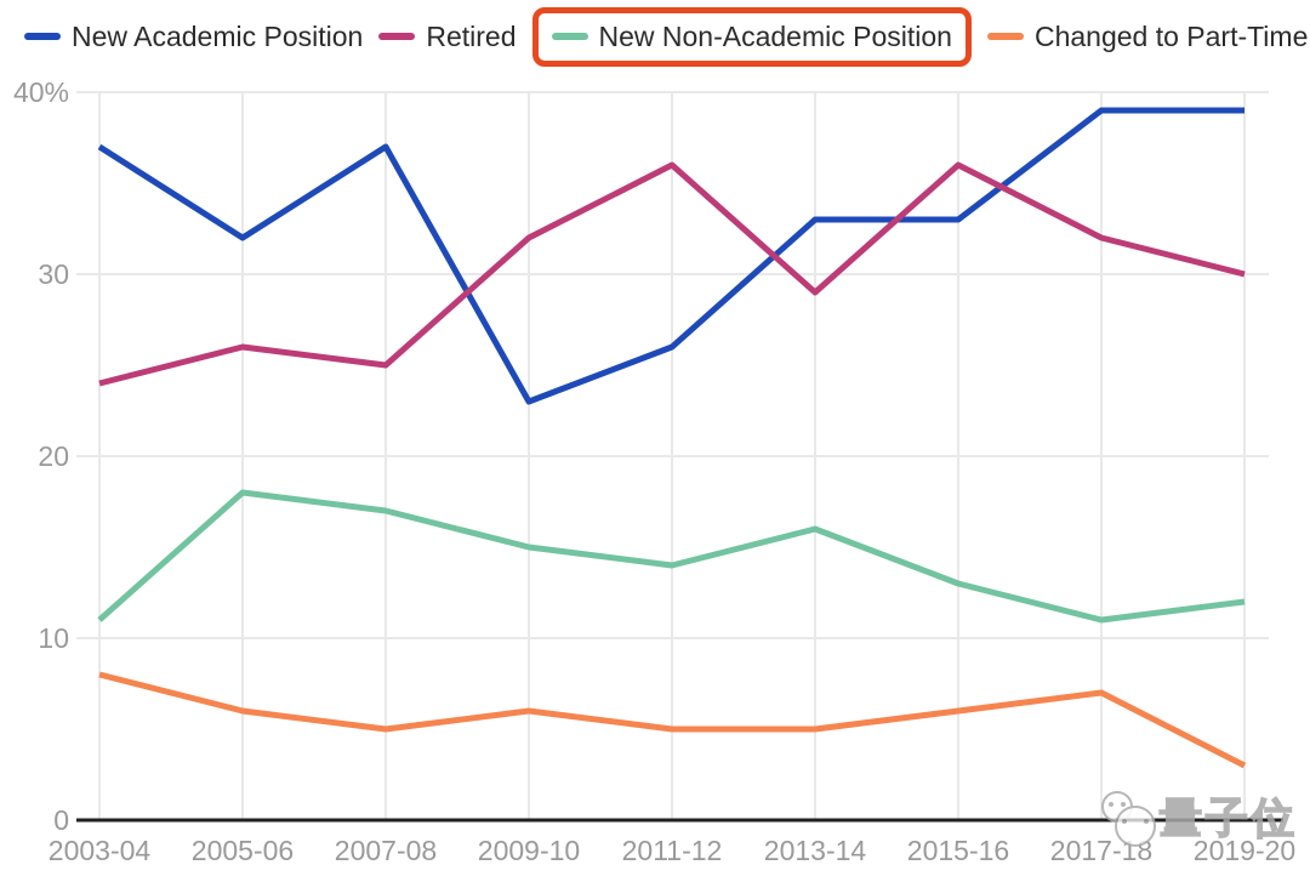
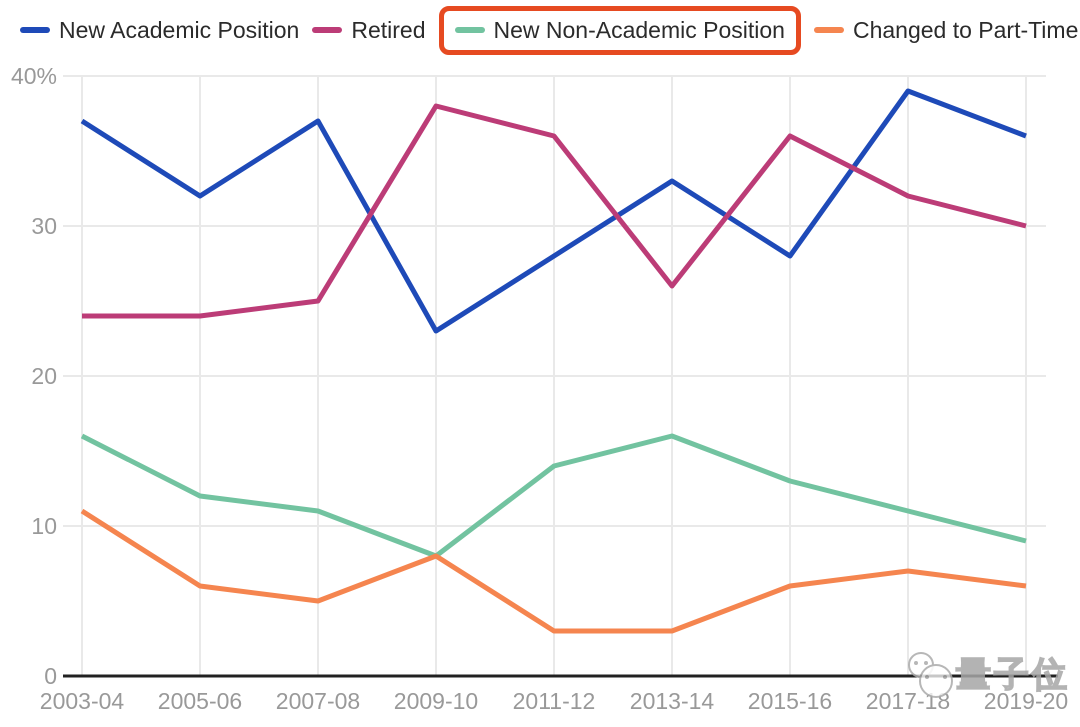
New Non-Academic Position/2003-04: 11% -> 16%
Changed to Part-Time/2003-04: 8% -> 11%
Retired/2005-06: 26% -> 24%
New Non-Academic Position/2005-06: 18% -> 12%
New Non-Academic Position/2007-08: 17% -> 11%
Retired/2009-10: 32% -> 38%
New Non-Academic Position/2009-10: 15% -> 8%
Changed to Part-Time/2009-10: 6% -> 8%
New Academic Position/2011-12: 26% -> 28%
Changed to Part-Time/2011-12: 5% -> 3%
Retired/2013-14: 29% -> 26%
Changed to Part-Time/2013-14: 5% -> 3%
New Academic Position/2015-16: 33% -> 28%
New Academic Position/2019-20: 39% -> 36%
New Non-Academic Position/2019-20: 12% -> 9%
Changed to Part-Time/2019-20: 3% -> 6%
